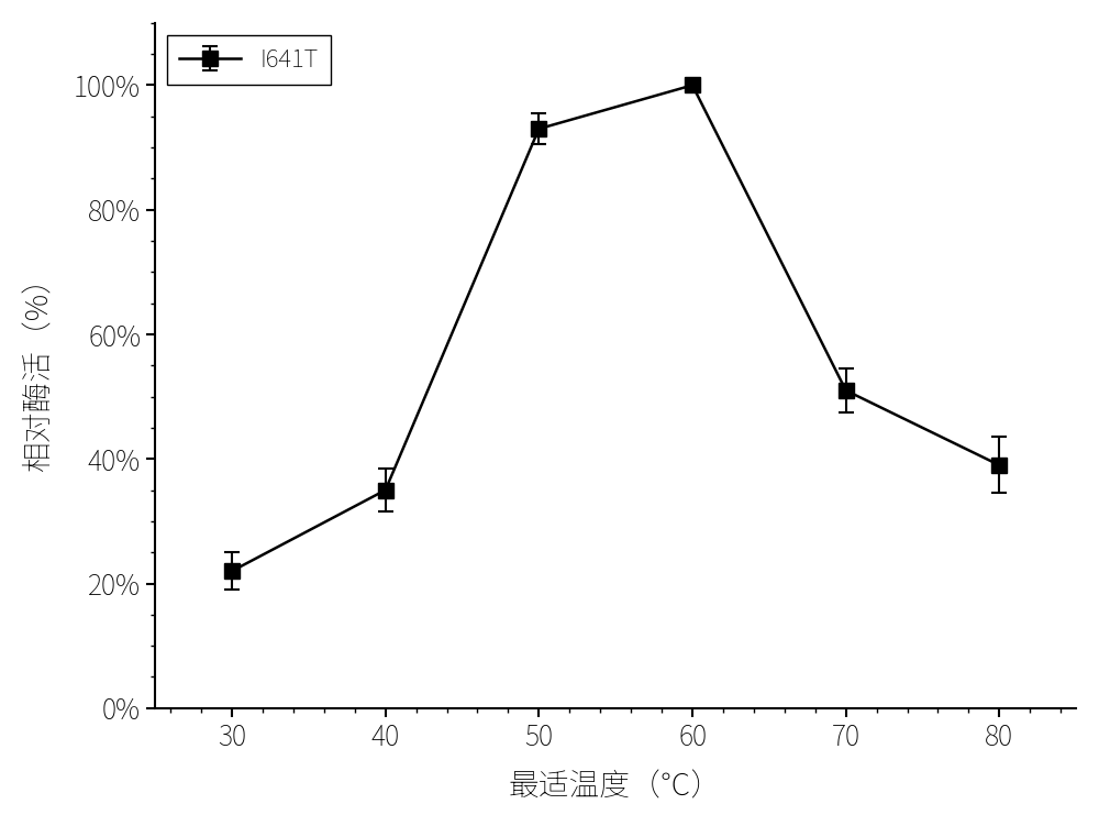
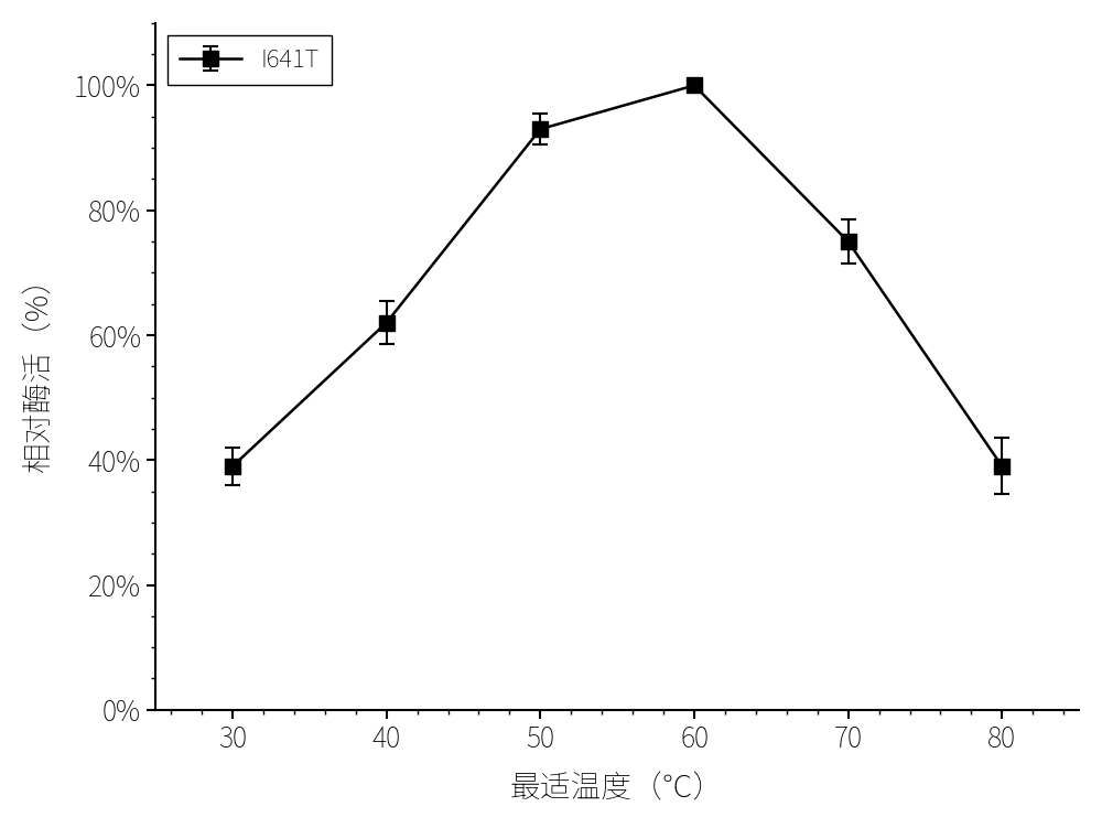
30: 22% -> 39%
40: 35% -> 62%
70: 51% -> 75%
